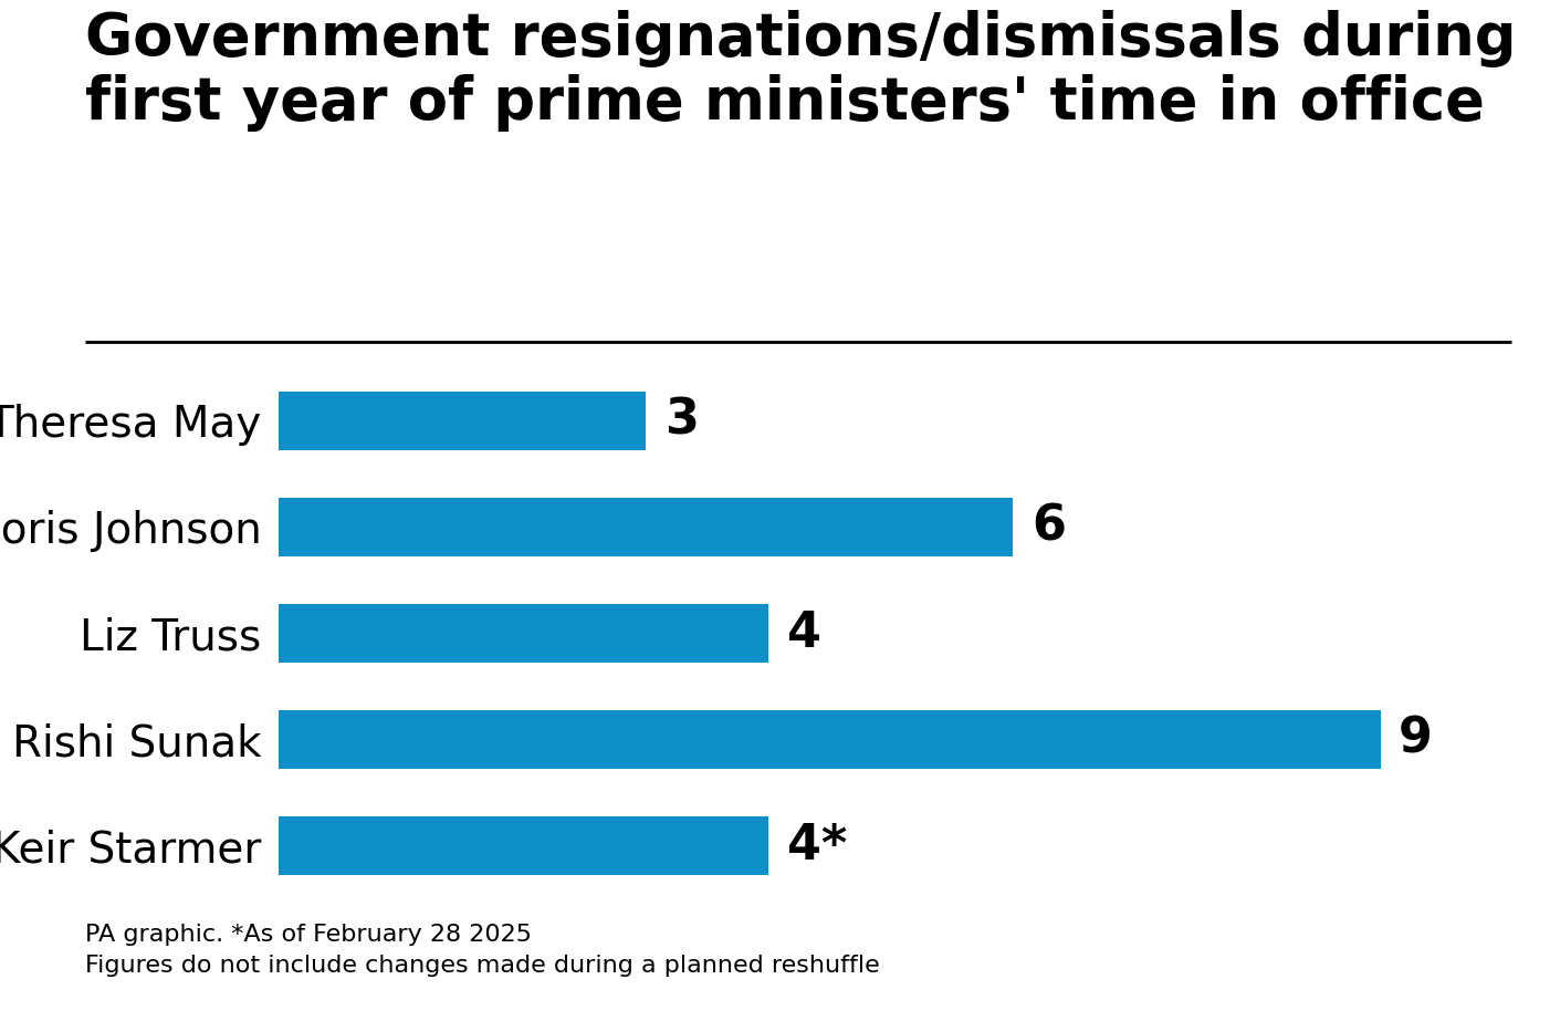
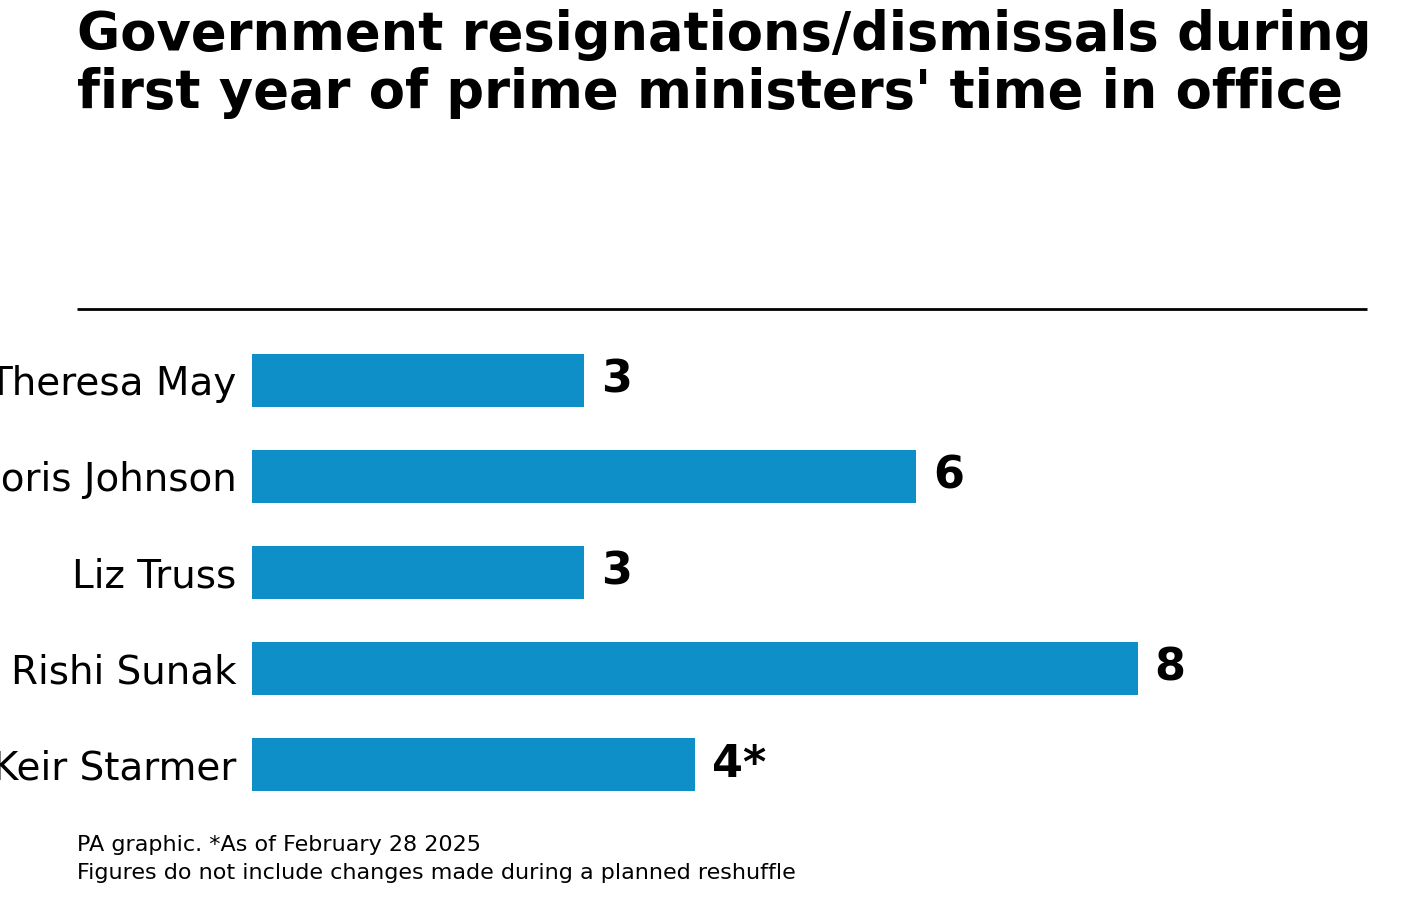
Liz Truss: 4 -> 3
Rishi Sunak: 9 -> 8
